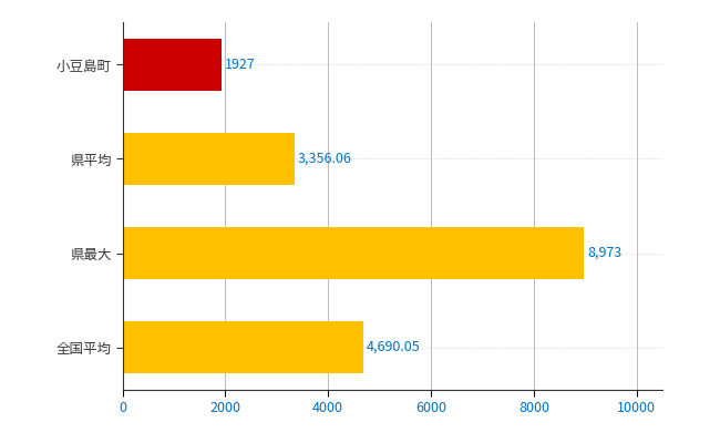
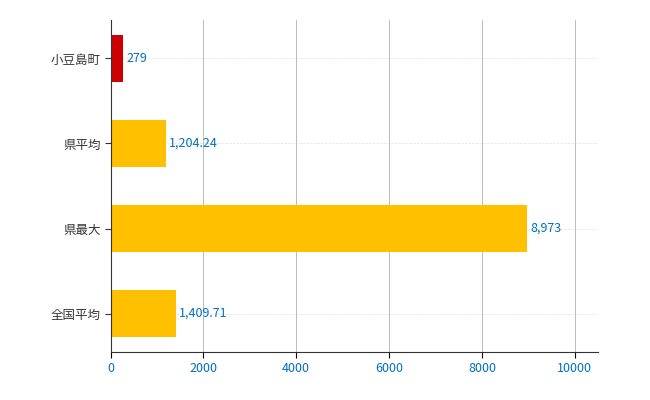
小豆島町: 1927 -> 279
県平均: 3,356.06 -> 1,204.24
全国平均: 4,690.05 -> 1,409.71
